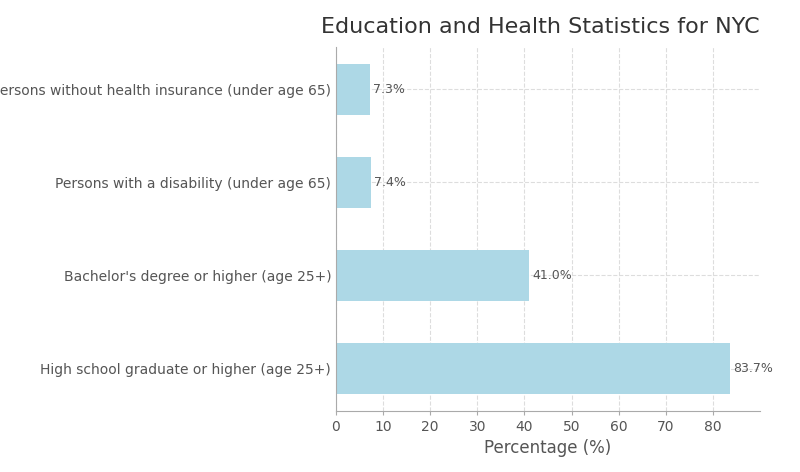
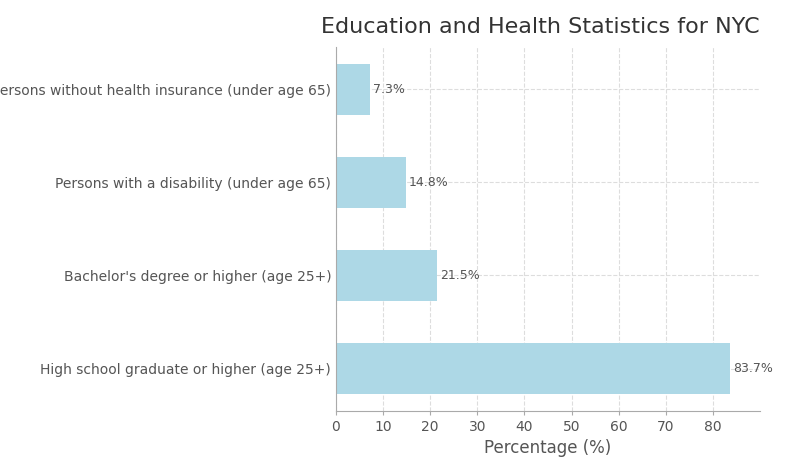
Persons with a disability (under age 65): 7.4% -> 14.8%
Bachelor's degree or higher (age 25+): 41.0% -> 21.5%
